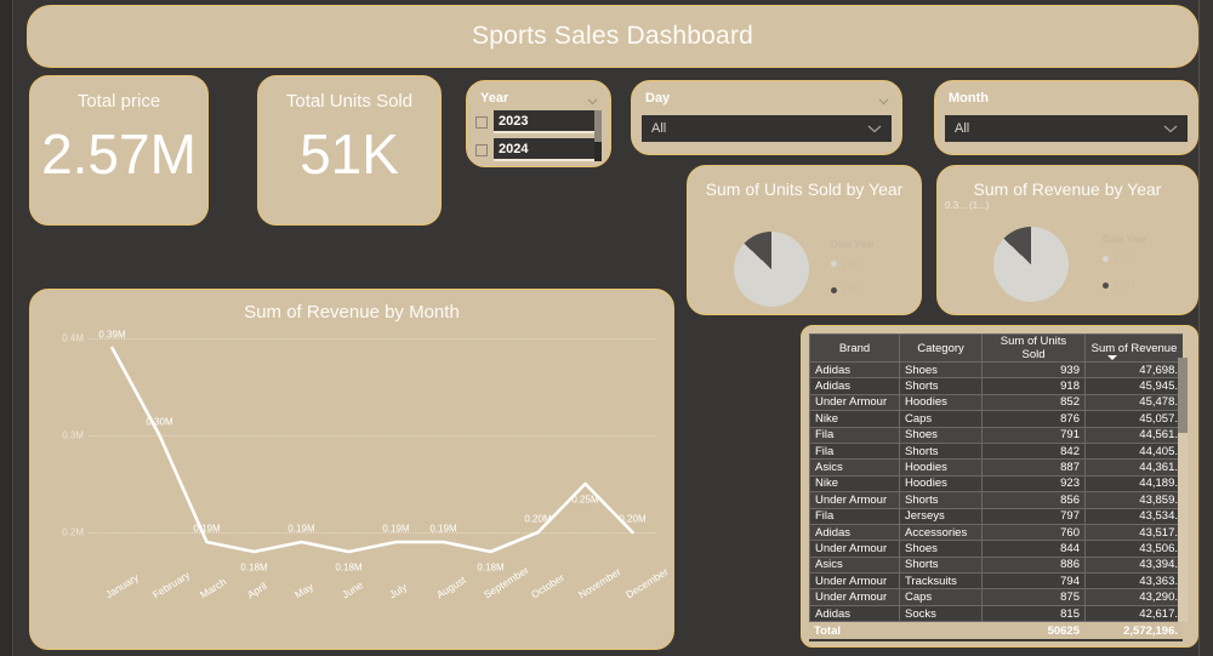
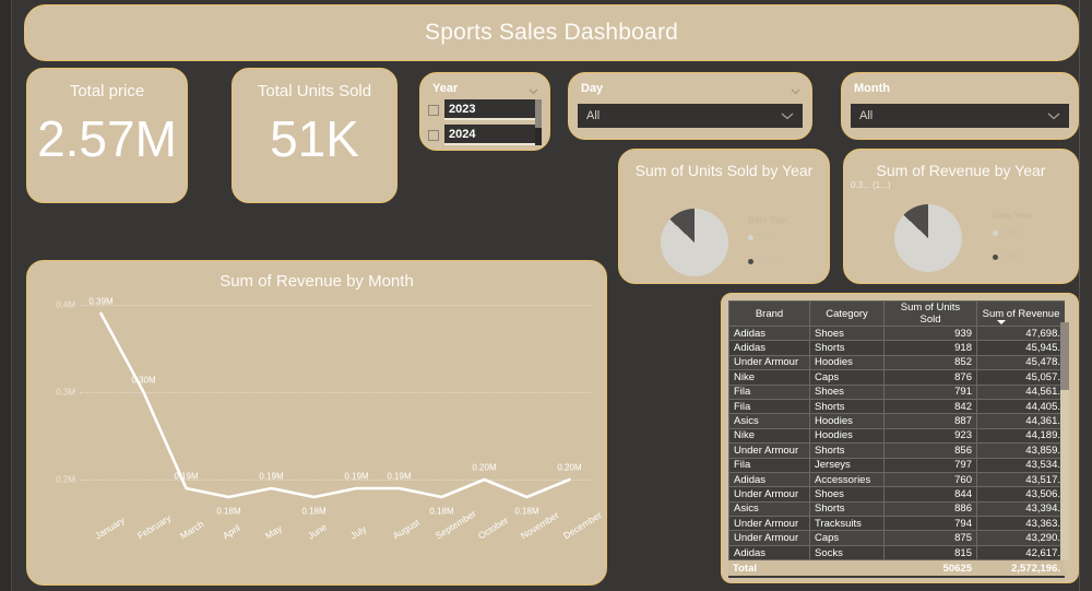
Sum of Revenue by Month/November: 0.25M -> 0.18M
